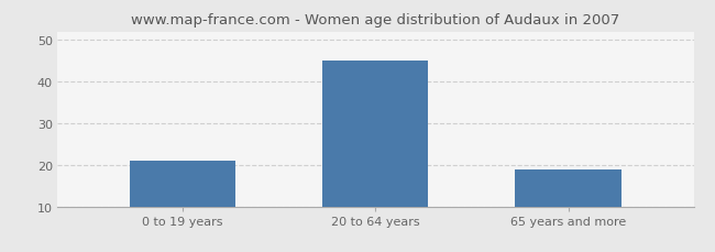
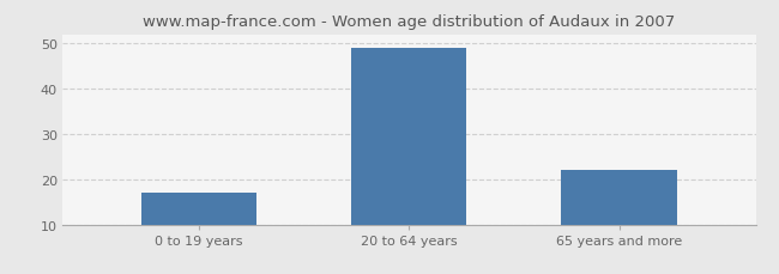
0 to 19 years: 21 -> 17
20 to 64 years: 45 -> 49
65 years and more: 19 -> 22
